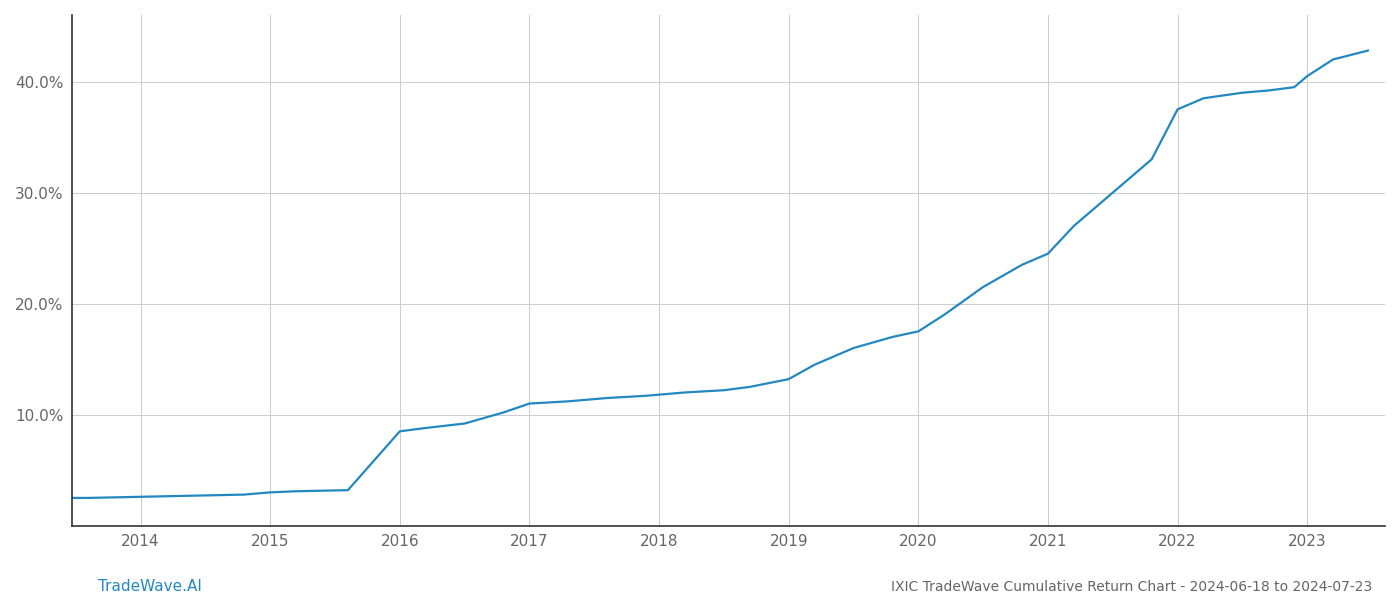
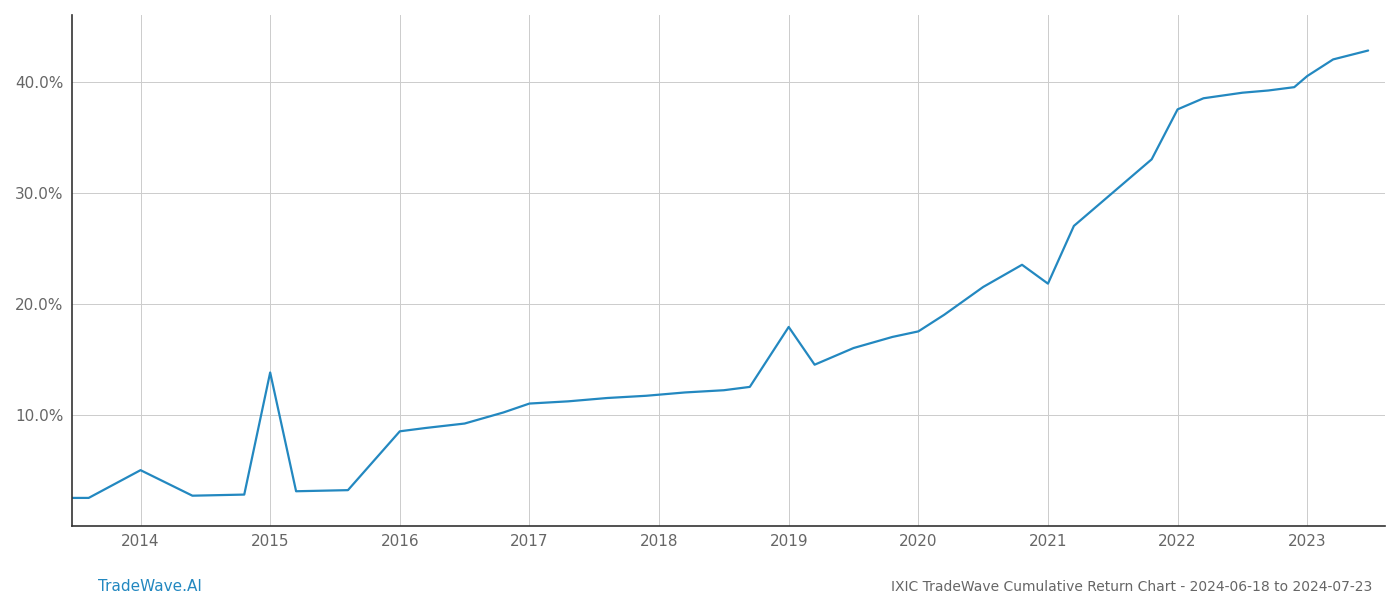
2014: 2.6% -> 5.0%
2015: 3.0% -> 13.8%
2019: 13.2% -> 17.9%
2021: 24.5% -> 21.8%
